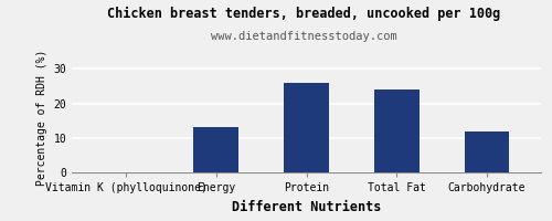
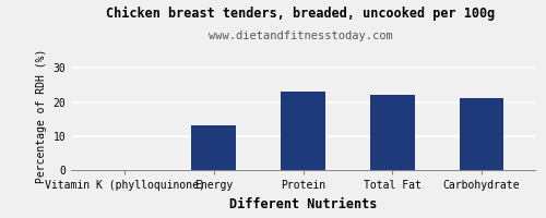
Protein: 26 -> 23
Total Fat: 24 -> 22
Carbohydrate: 12 -> 21
